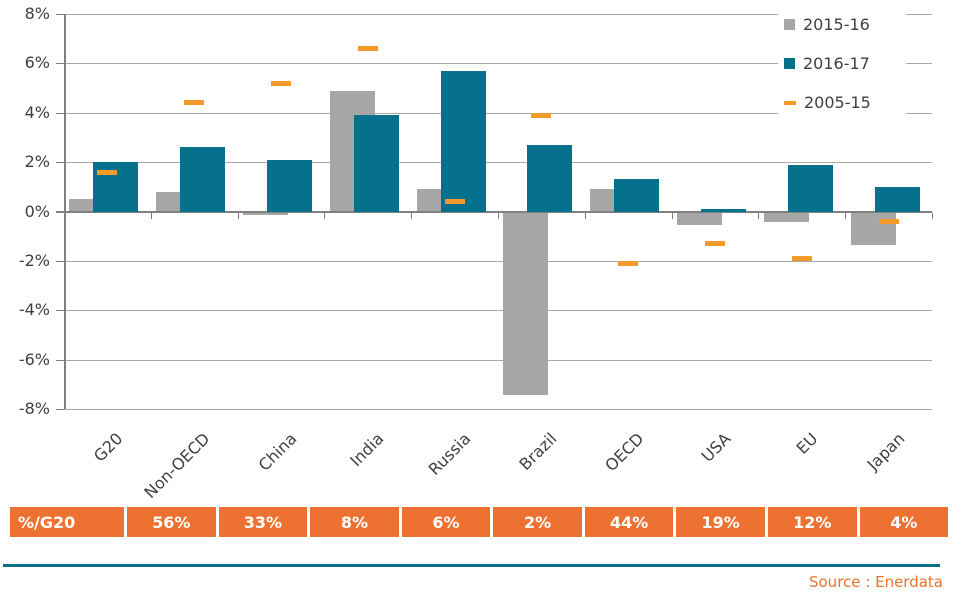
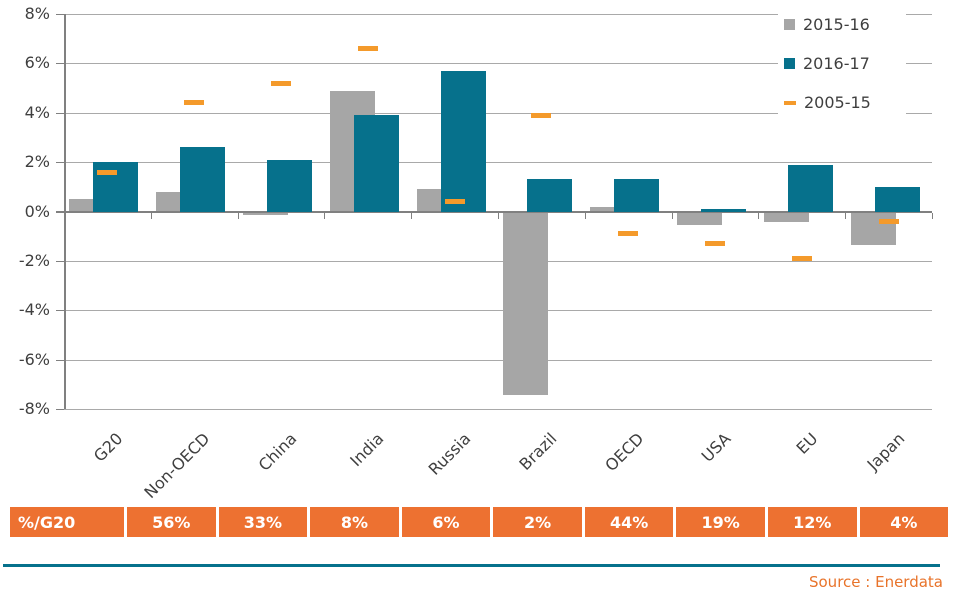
2016-17/Brazil: 2.7% -> 1.3%
2015-16/OECD: 0.9% -> 0.2%
2005-15/OECD: -2.1% -> -0.9%
